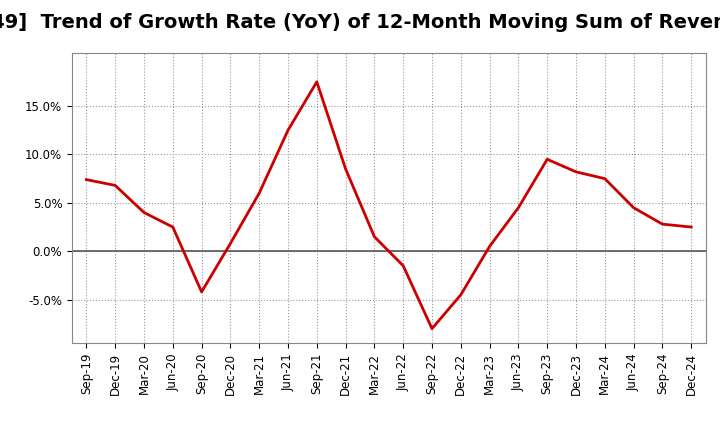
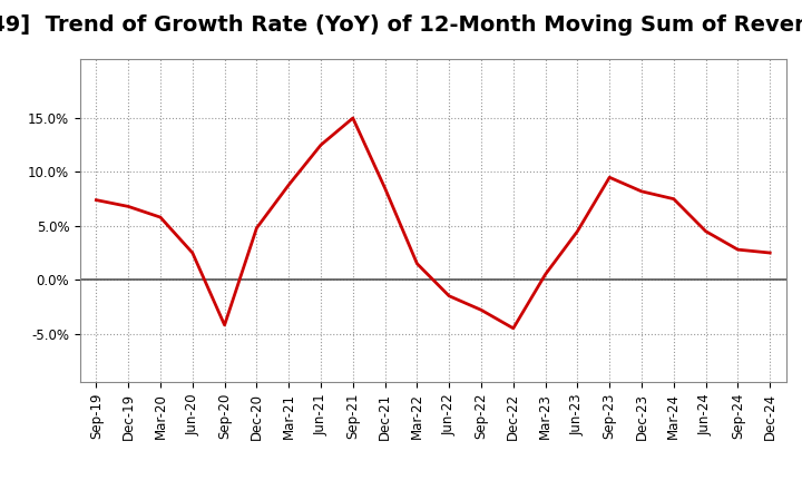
Mar-20: 4.0% -> 5.8%
Dec-20: 0.8% -> 4.8%
Mar-21: 6.0% -> 8.8%
Sep-21: 17.5% -> 15.0%
Sep-22: -8.0% -> -2.8%
